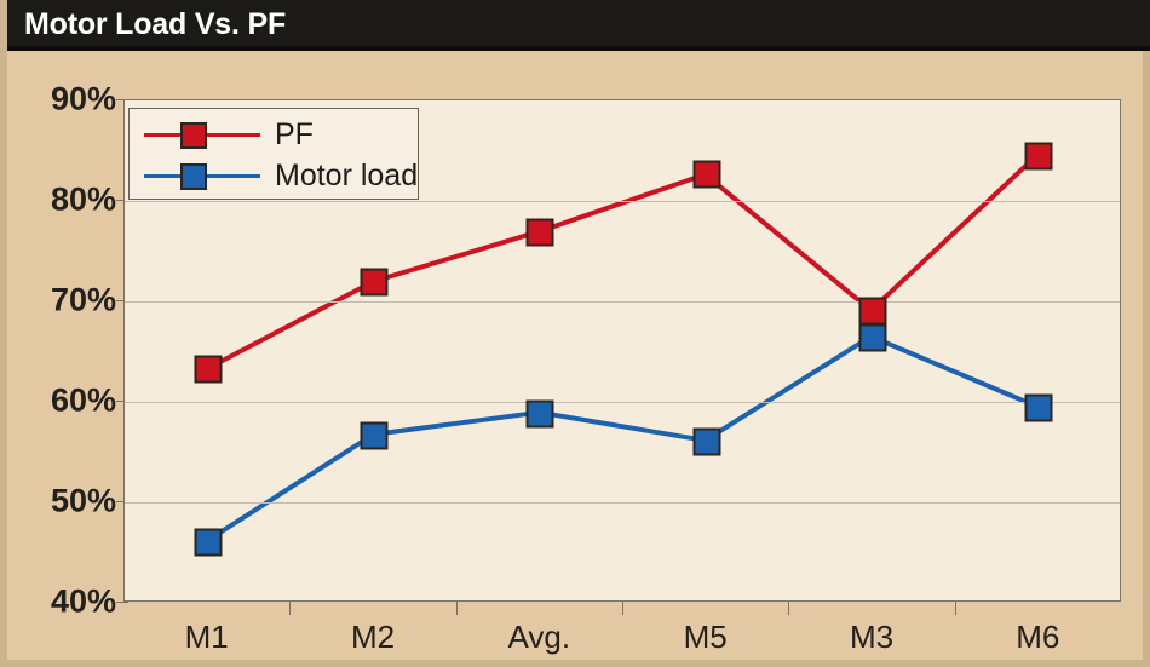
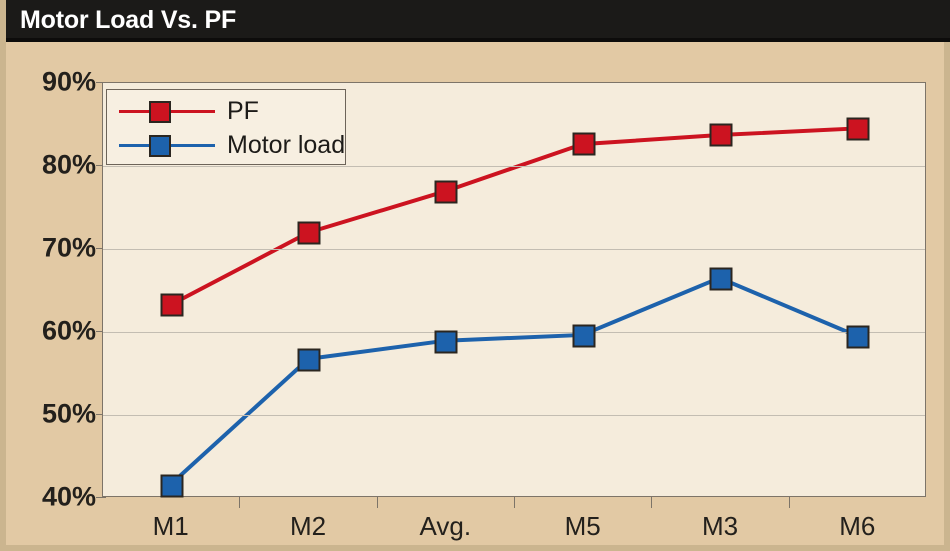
Motor load/M1: 46% -> 42%
Motor load/M5: 56% -> 60%
PF/M3: 69% -> 84%
